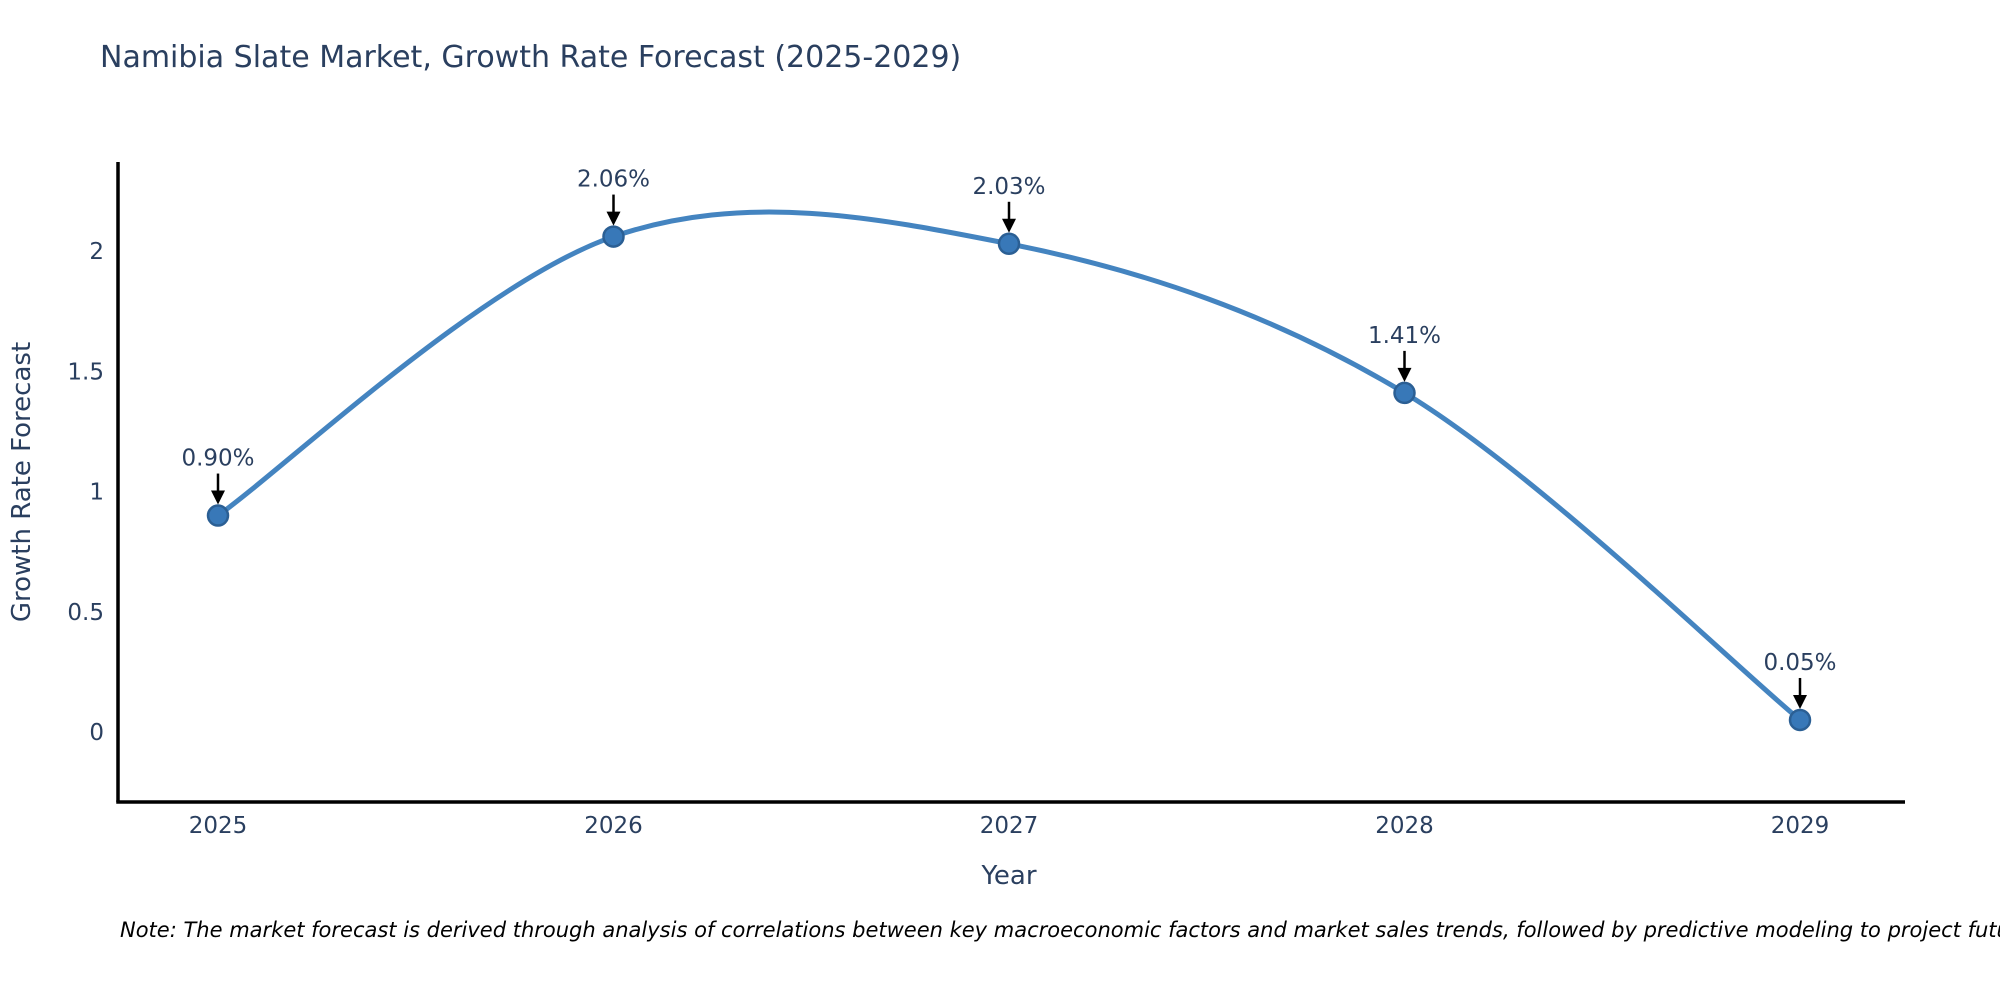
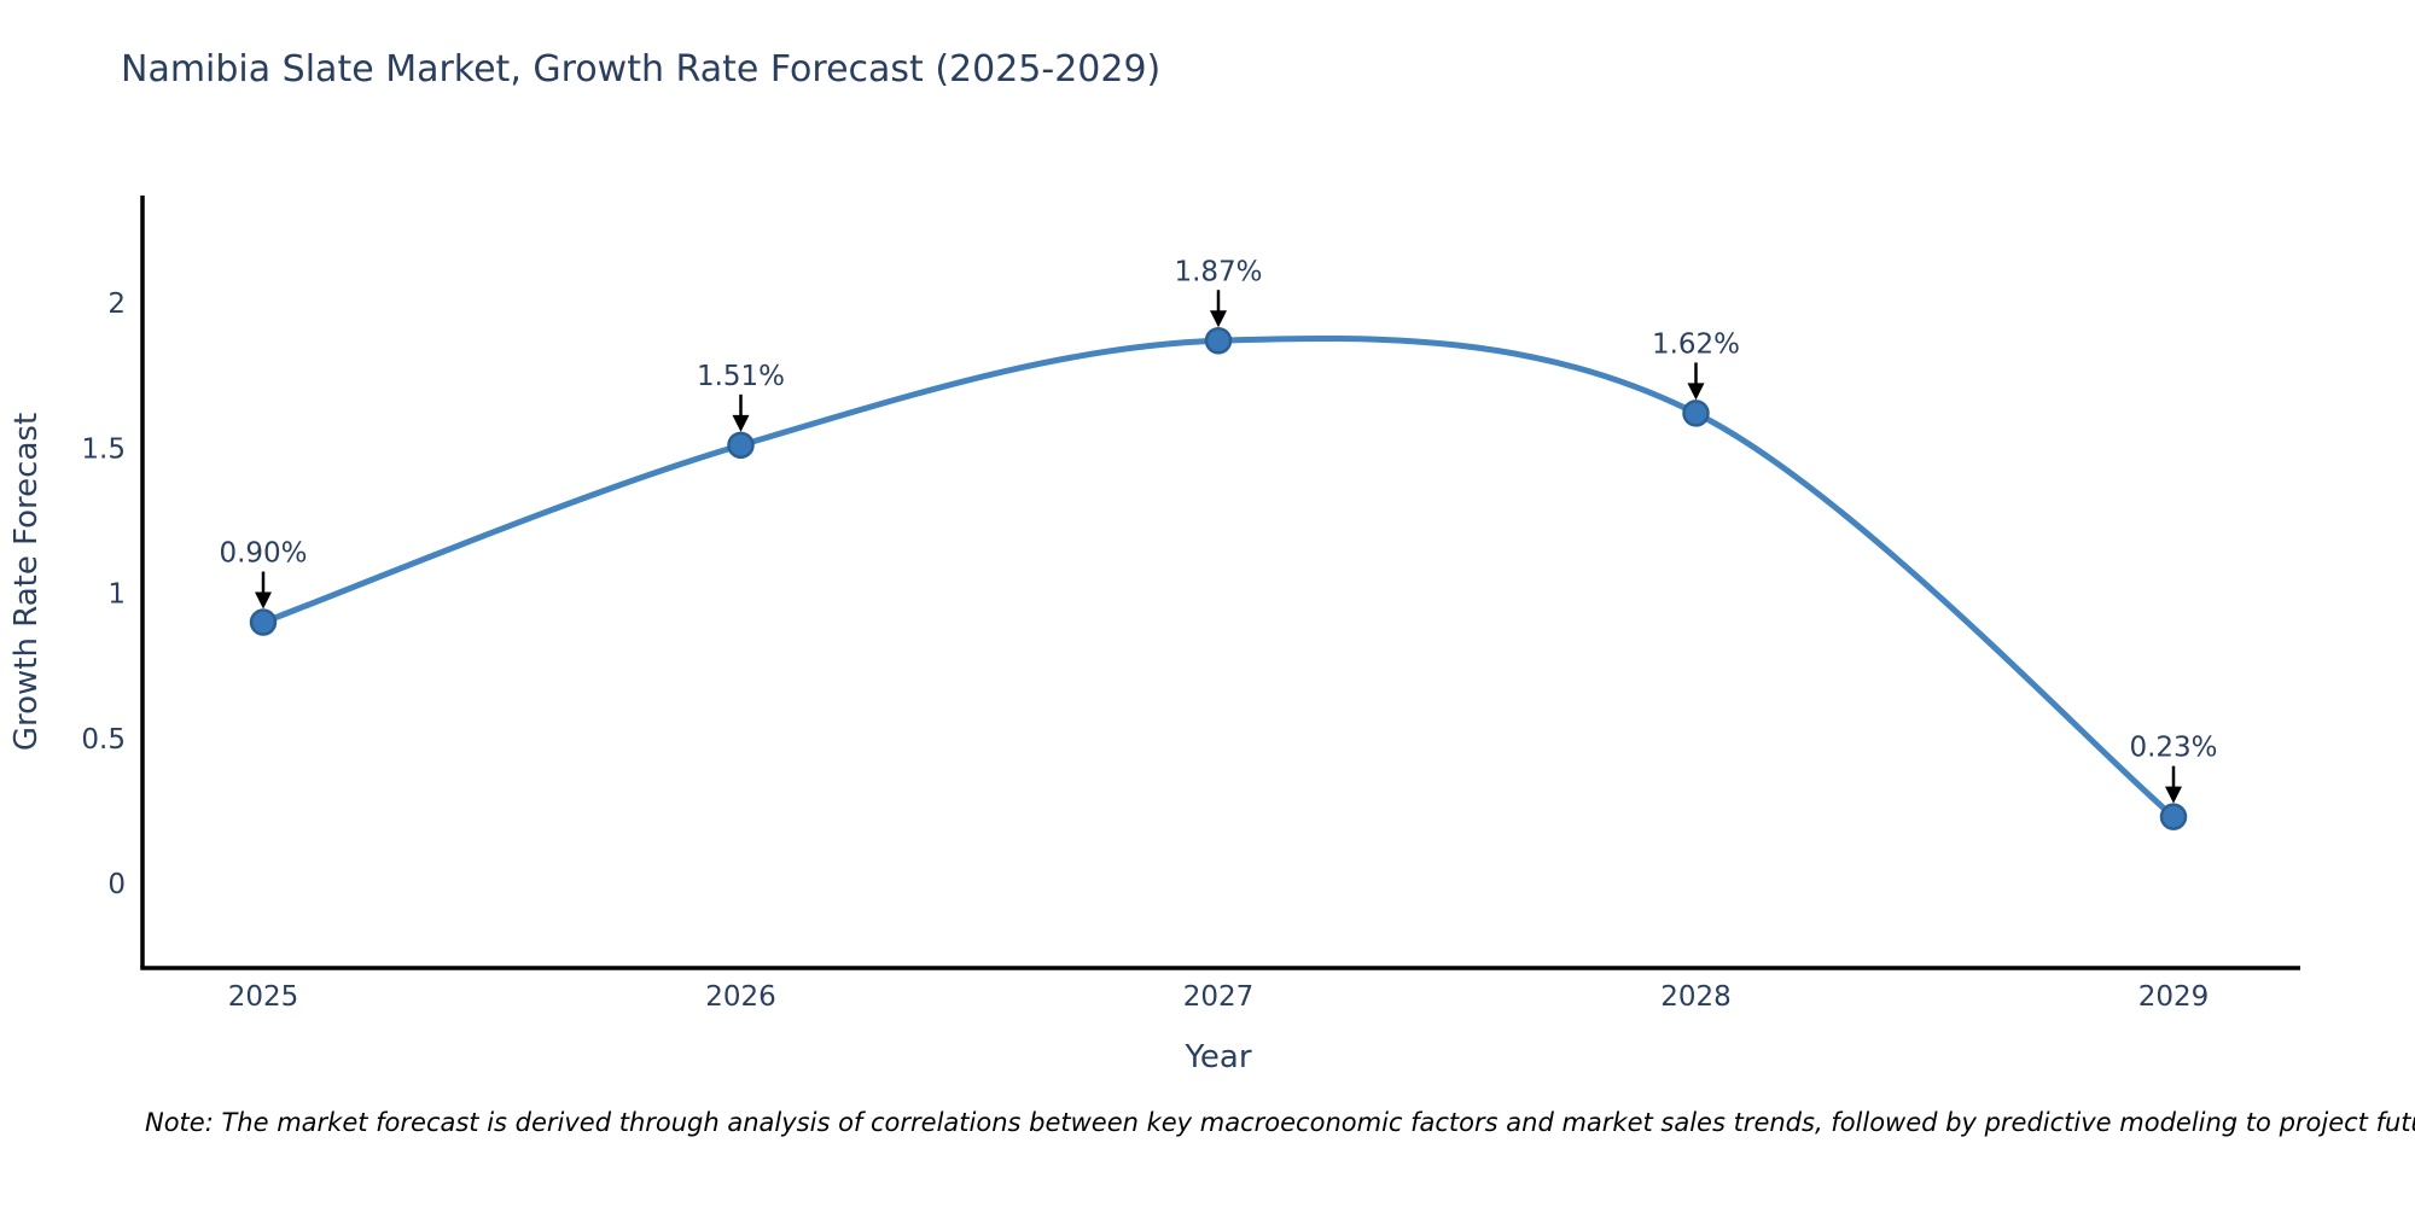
2026: 2.06% -> 1.51%
2027: 2.03% -> 1.87%
2028: 1.41% -> 1.62%
2029: 0.05% -> 0.23%
